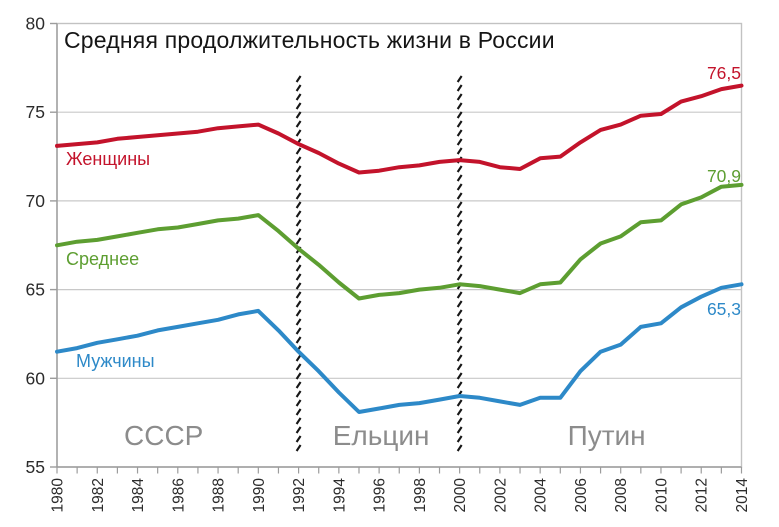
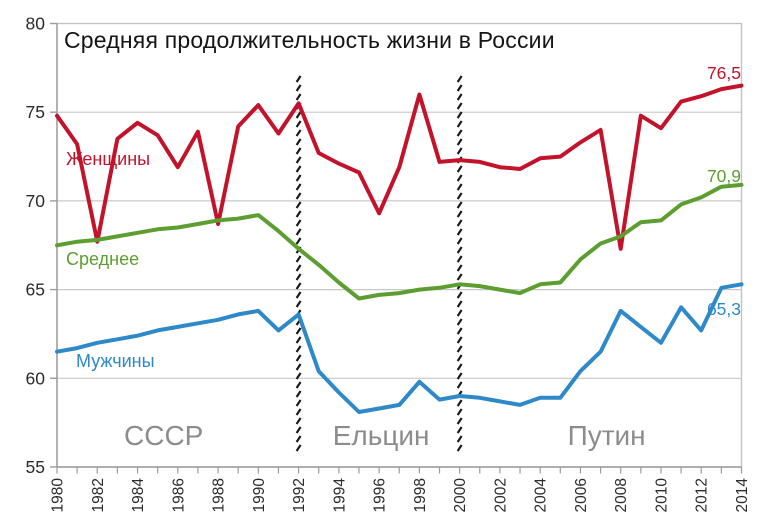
Женщины/1980: 73.1 -> 74.8
Женщины/1982: 73.3 -> 67.7
Женщины/1984: 73.6 -> 74.4
Женщины/1986: 73.8 -> 71.9
Женщины/1988: 74.1 -> 68.7
Женщины/1990: 74.3 -> 75.4
Женщины/1992: 73.2 -> 75.5
Мужчины/1992: 61.5 -> 63.6
Женщины/1996: 71.7 -> 69.3
Женщины/1998: 72.0 -> 76.0
Мужчины/1998: 58.6 -> 59.8
Женщины/2008: 74.3 -> 67.3
Мужчины/2008: 61.9 -> 63.8
Женщины/2010: 74.9 -> 74.1
Мужчины/2010: 63.1 -> 62.0
Мужчины/2012: 64.6 -> 62.7
